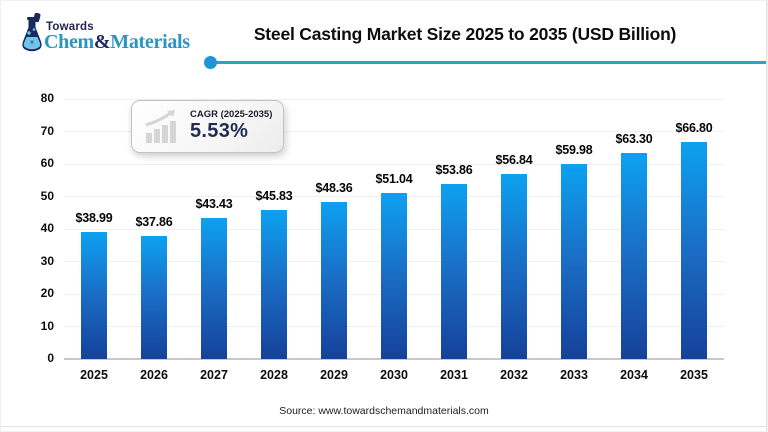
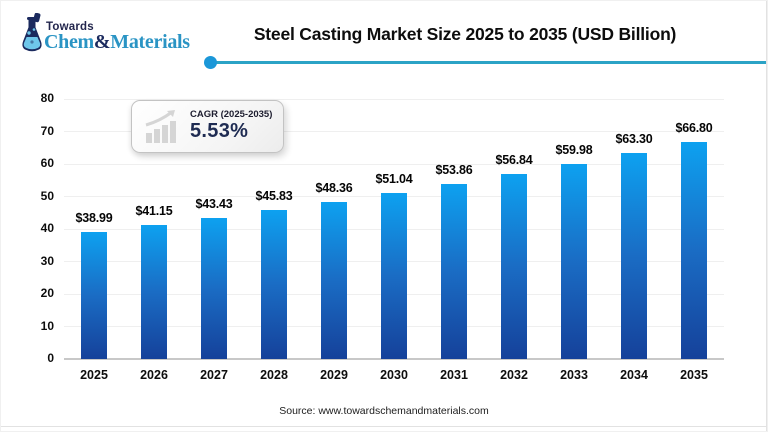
2026: $37.86 -> $41.15
